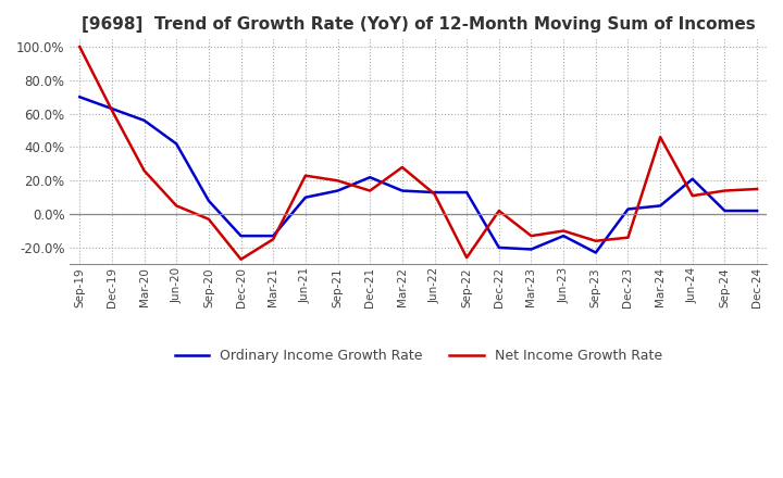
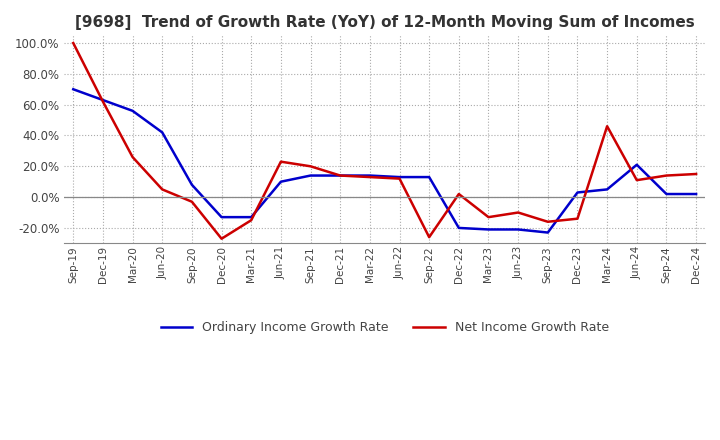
Ordinary Income Growth Rate/Dec-21: 22% -> 14%
Net Income Growth Rate/Mar-22: 28% -> 13%
Ordinary Income Growth Rate/Jun-23: -13% -> -21%
